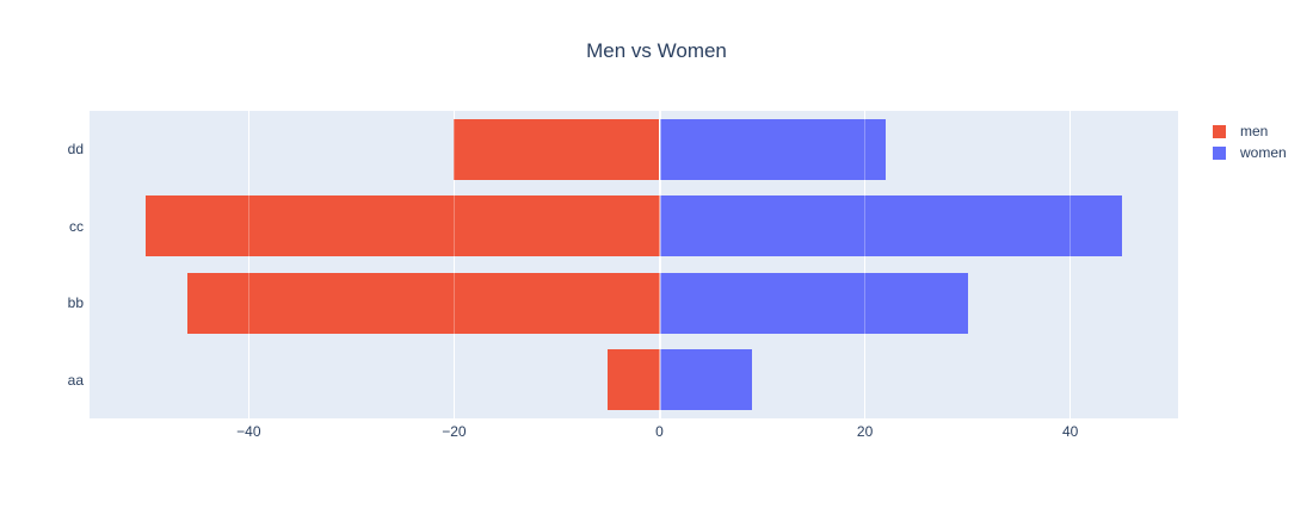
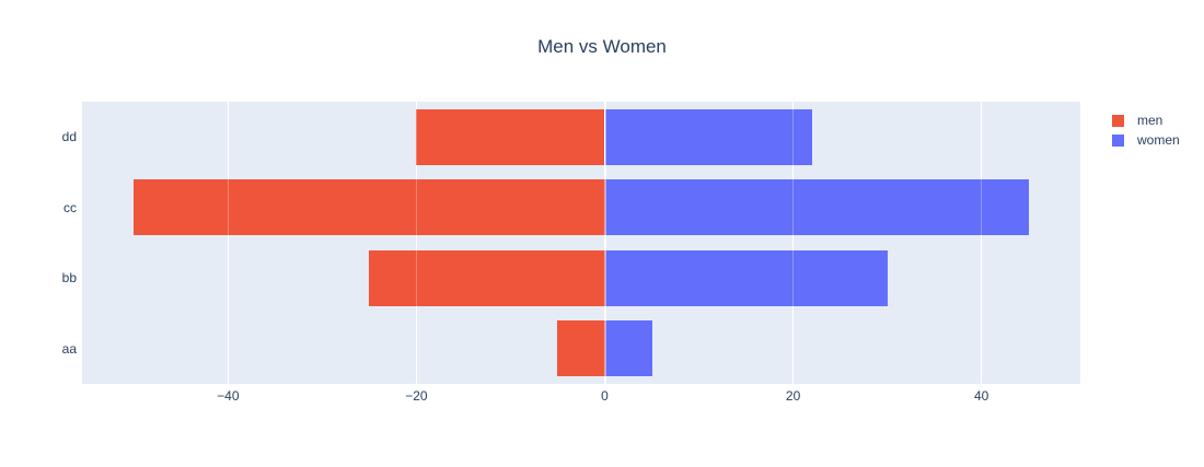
women/aa: 9 -> 5
men/bb: -46 -> -25
